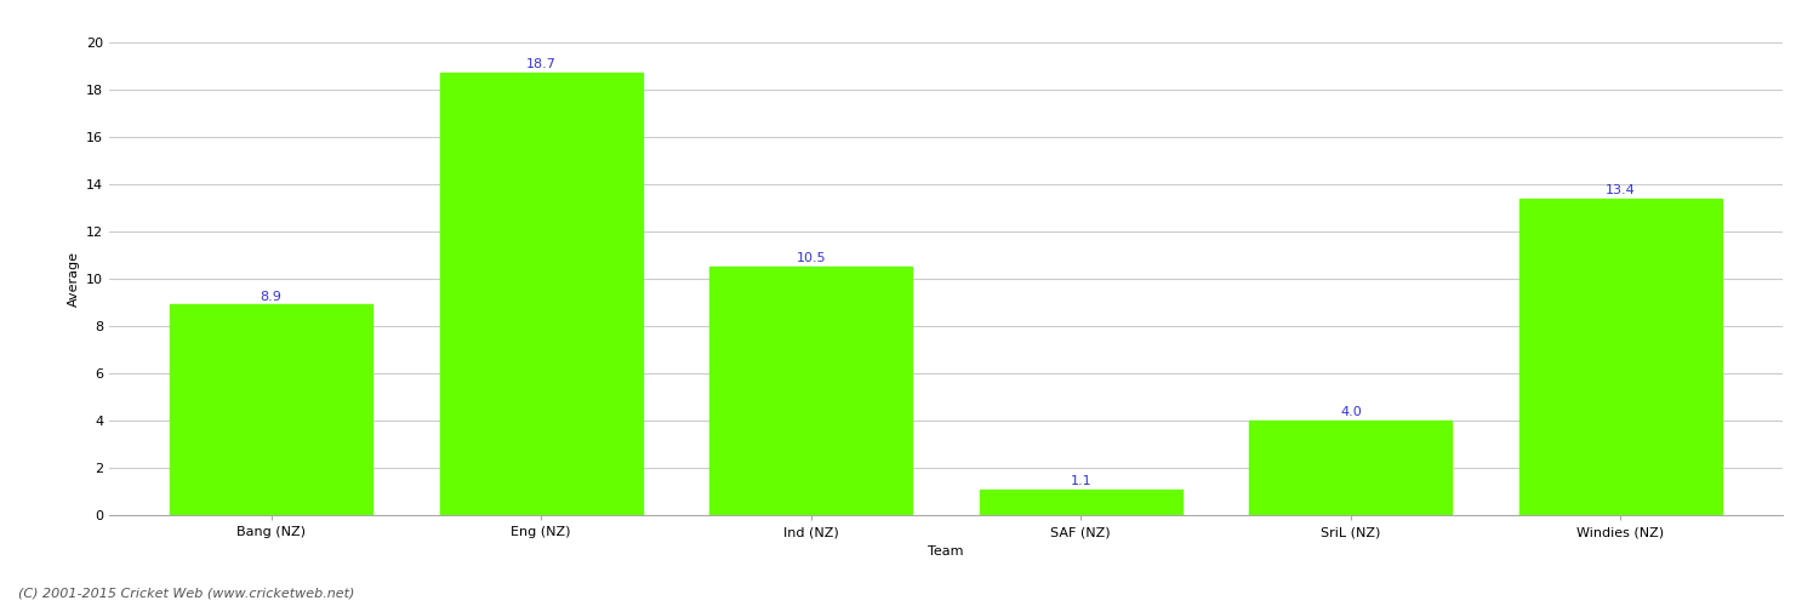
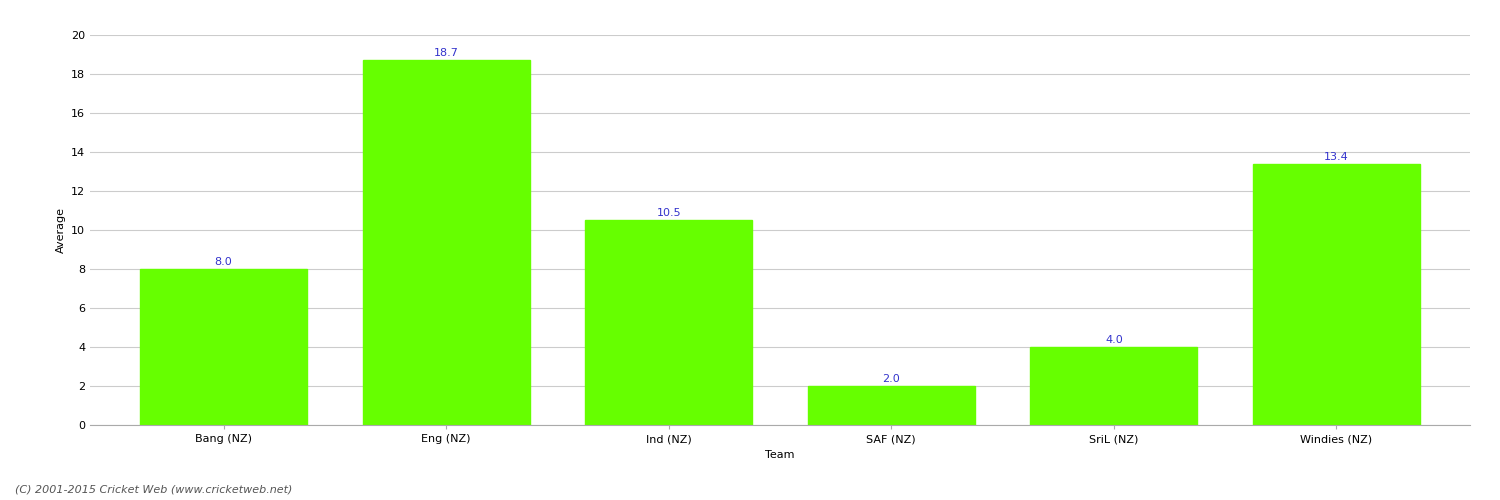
Bang (NZ): 8.9 -> 8.0
SAF (NZ): 1.1 -> 2.0
